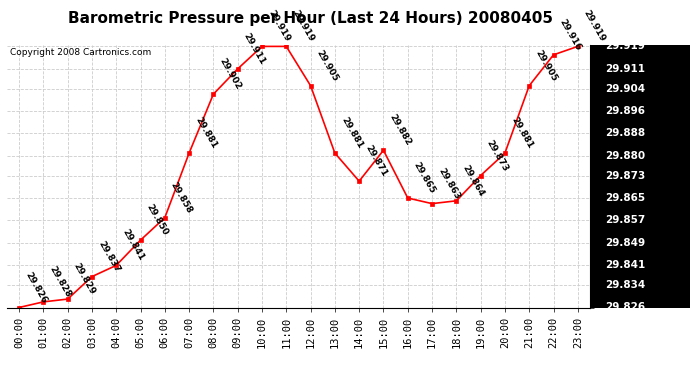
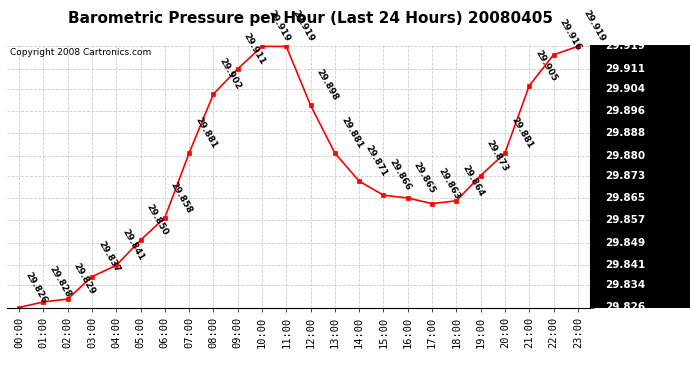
12:00: 29.905 -> 29.898
15:00: 29.882 -> 29.866
